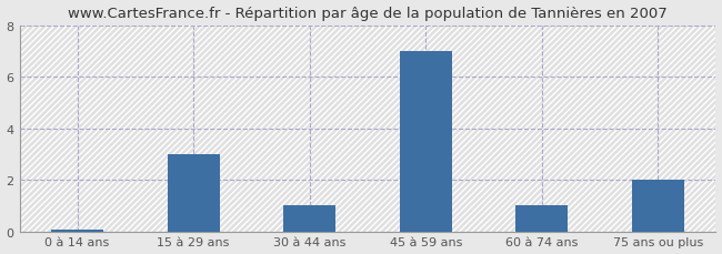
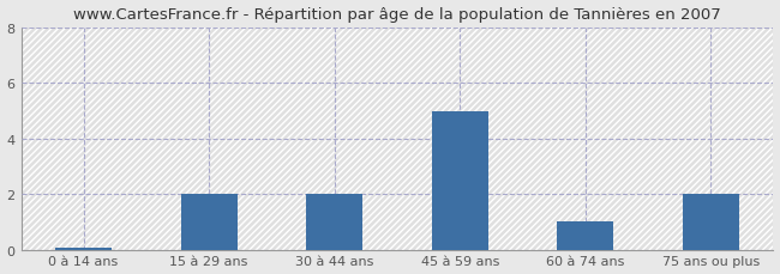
15 à 29 ans: 3.00 -> 2.00
30 à 44 ans: 1.00 -> 2.00
45 à 59 ans: 7.00 -> 5.00
